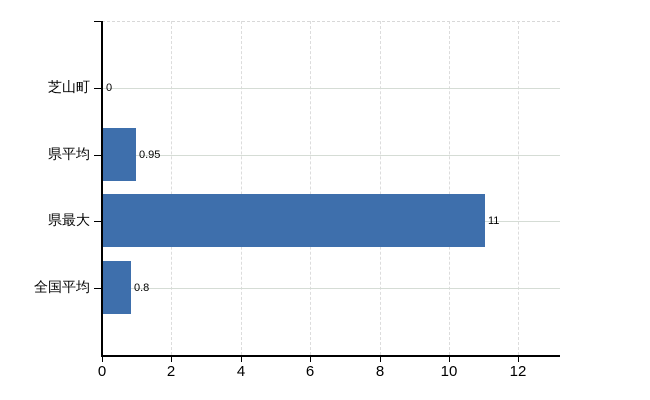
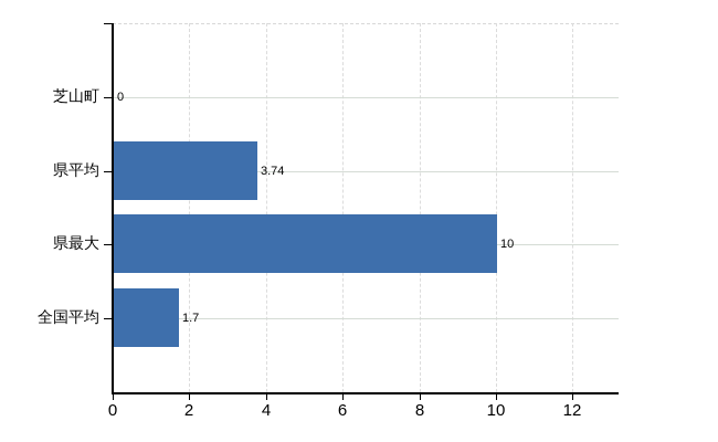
県平均: 0.95 -> 3.74
県最大: 11 -> 10
全国平均: 0.8 -> 1.7
